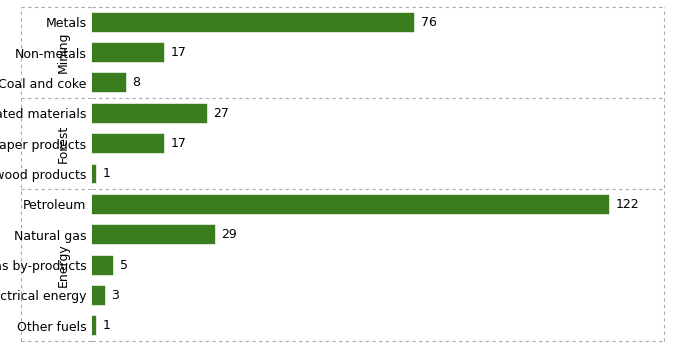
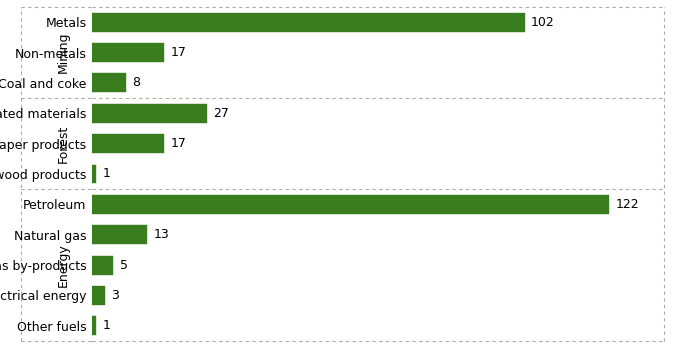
Metals: 76 -> 102
Natural gas: 29 -> 13
